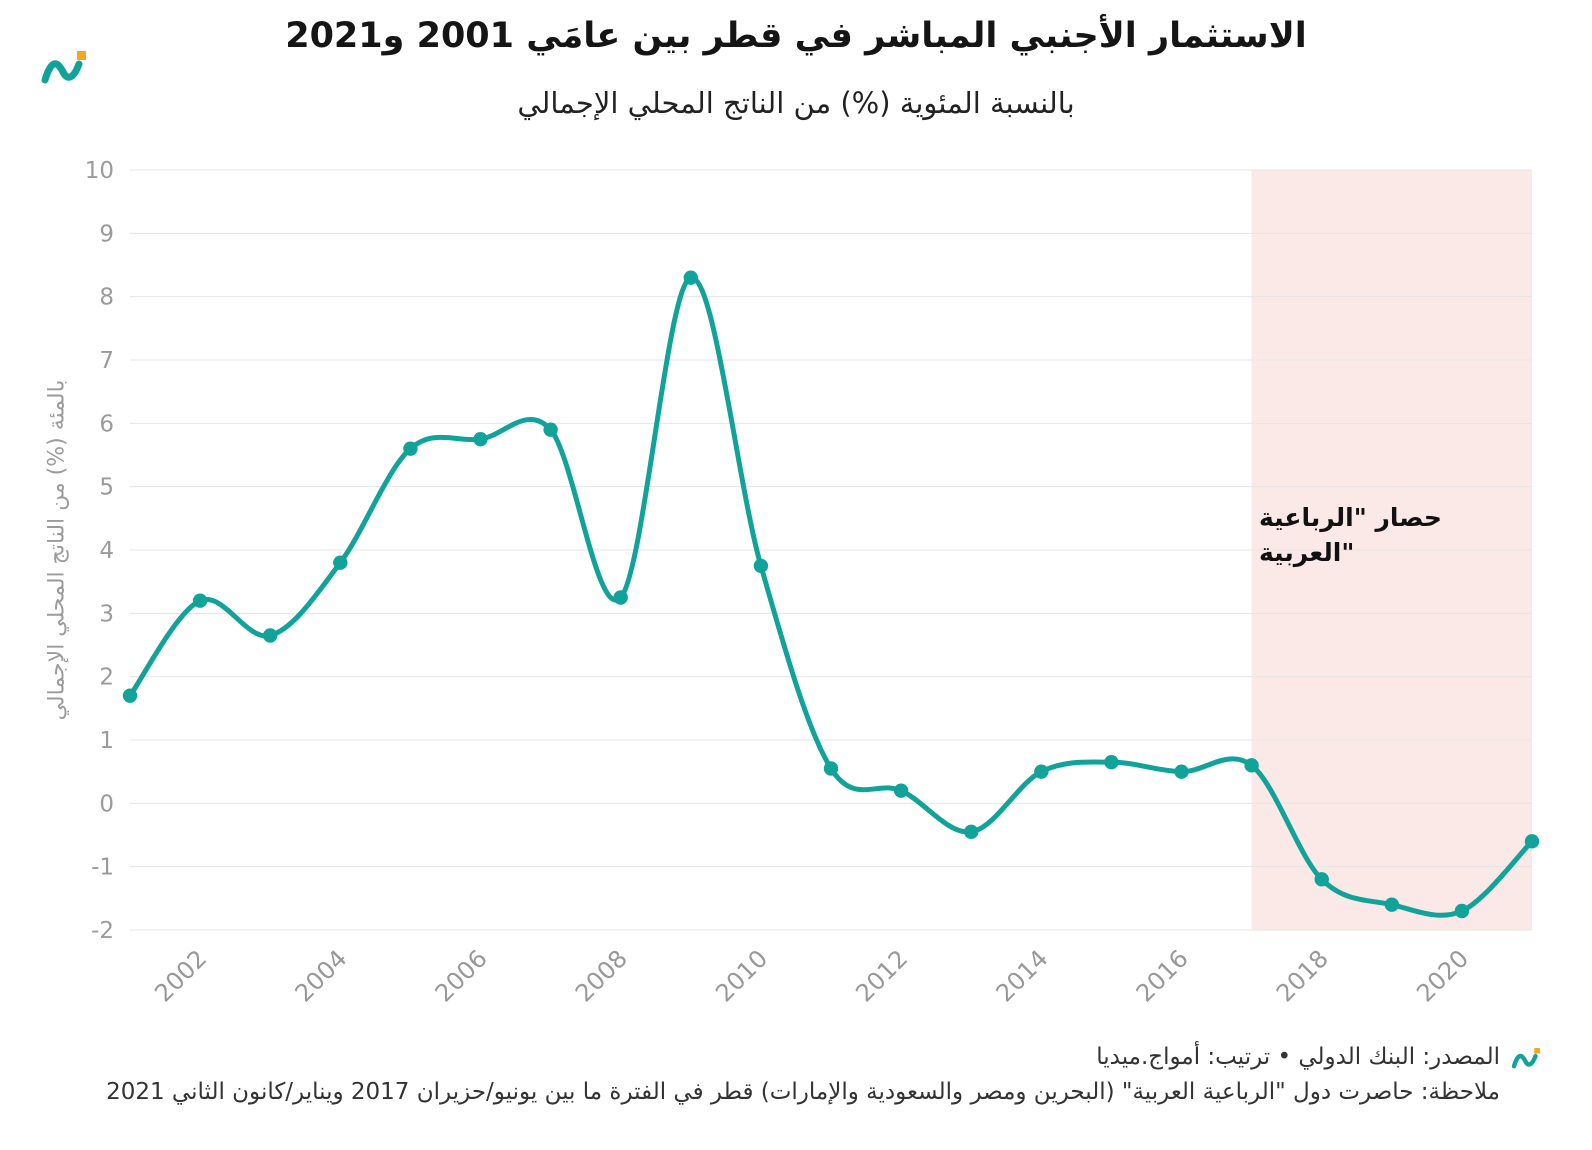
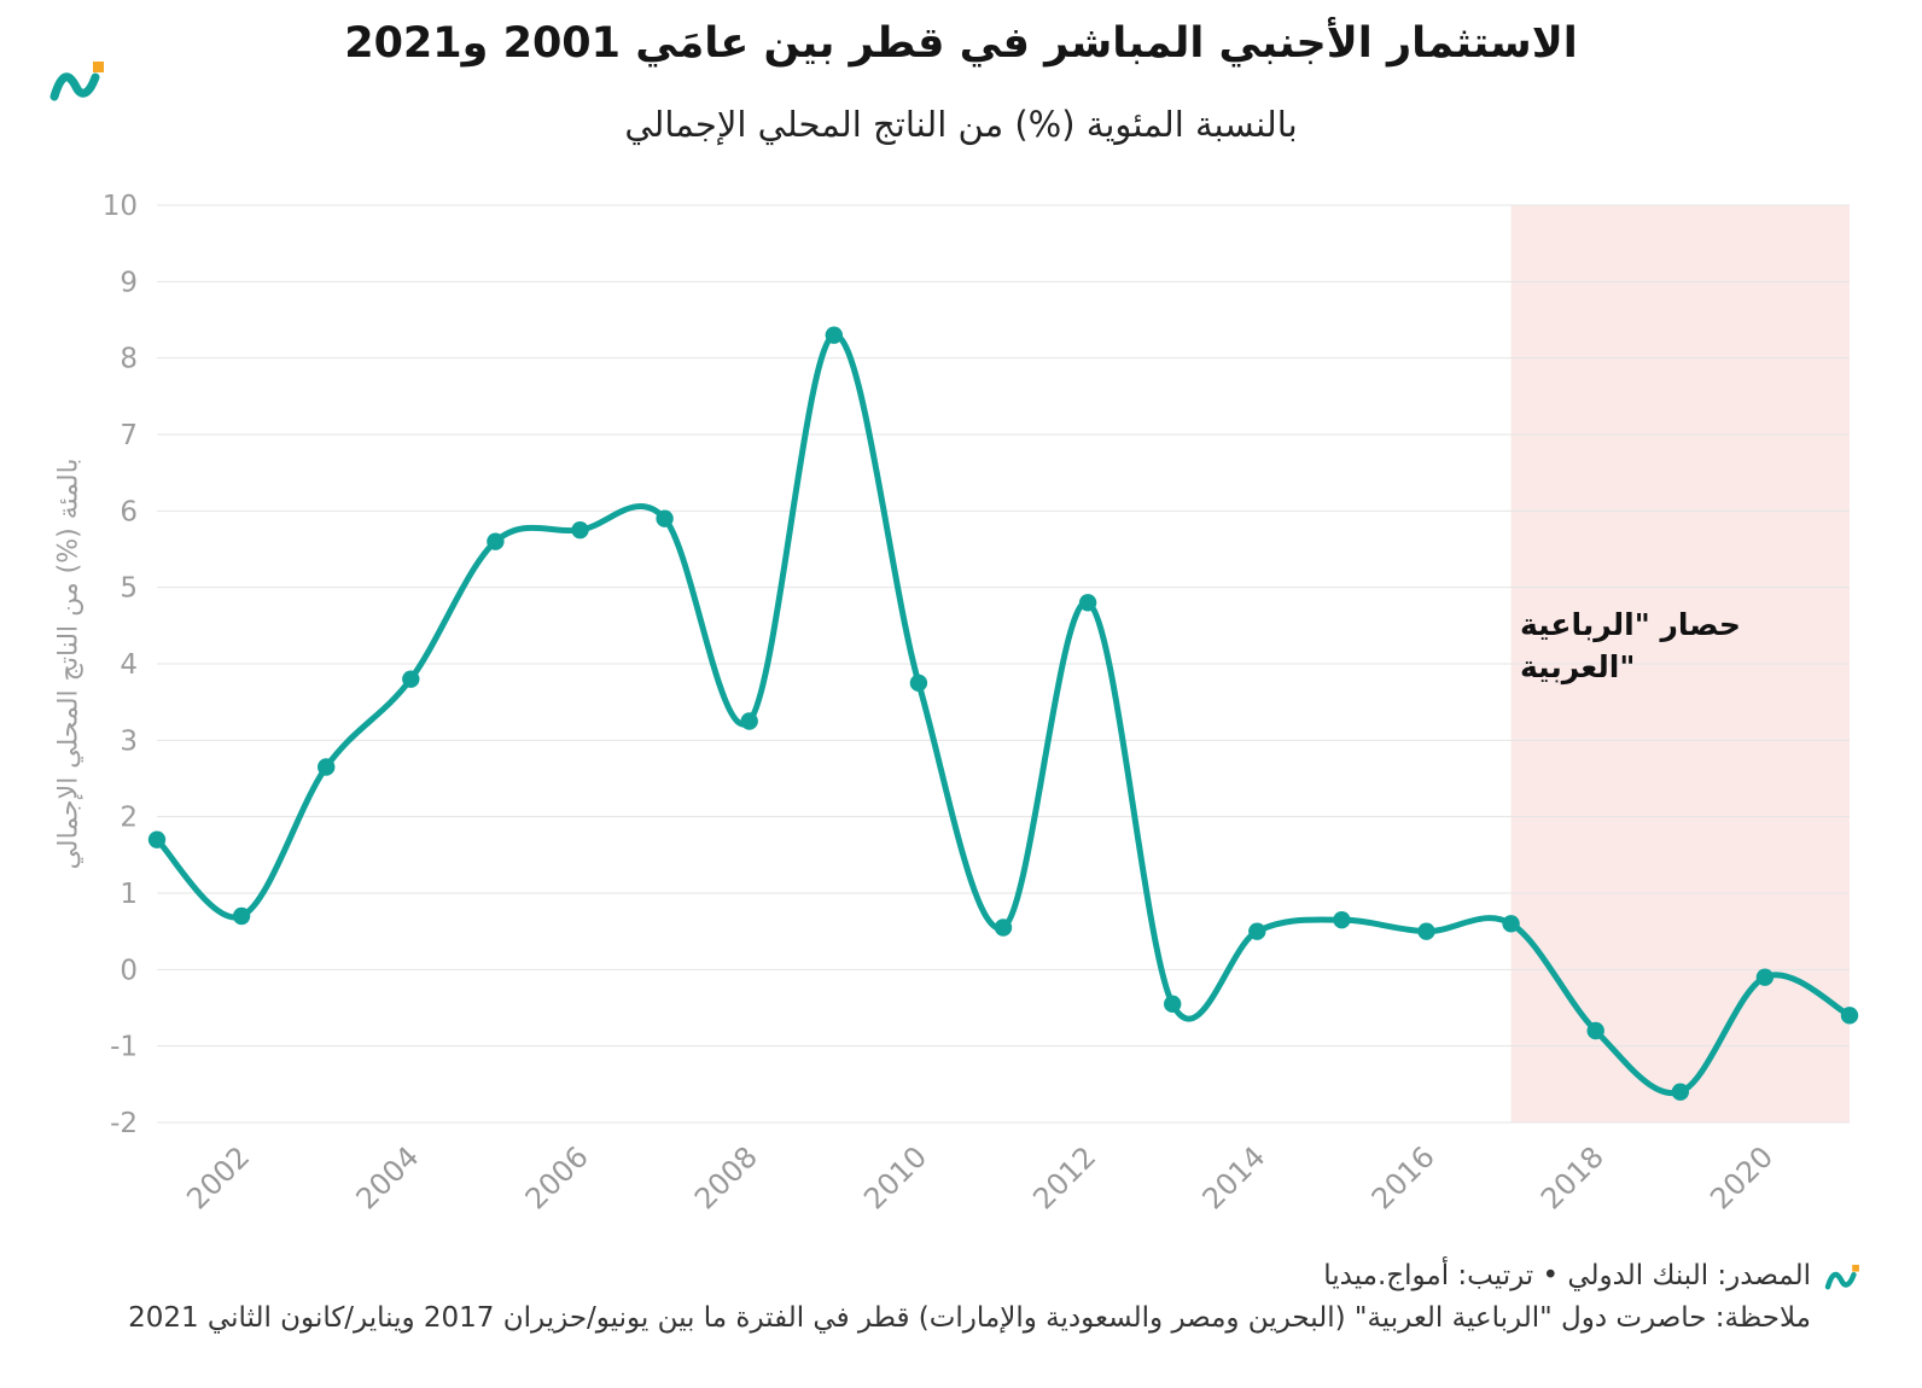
2002: 3.2 -> 0.7
2012: 0.2 -> 4.8
2018: -1.2 -> -0.8
2020: -1.7 -> -0.1
